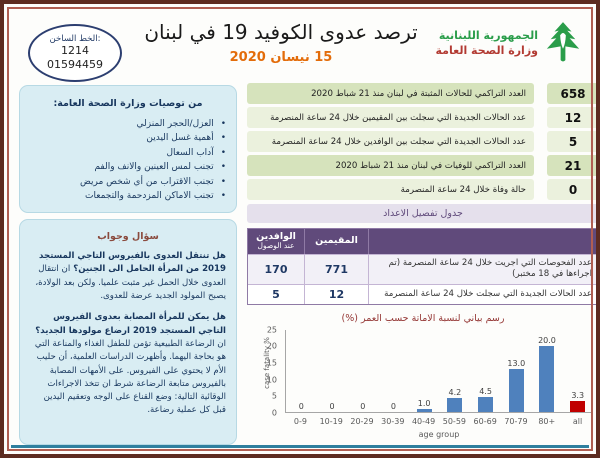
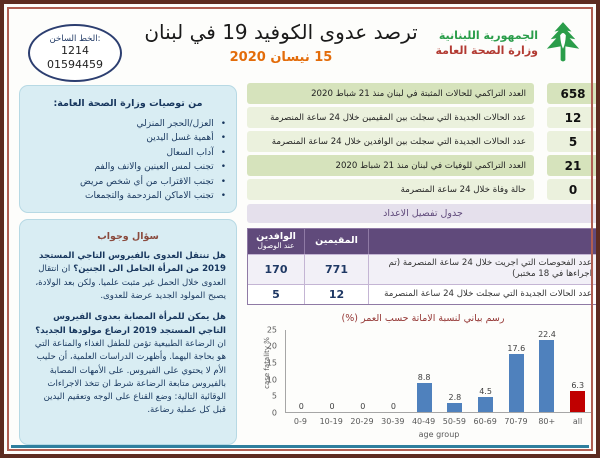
40-49: 1.0 -> 8.8
50-59: 4.2 -> 2.8
70-79: 13.0 -> 17.6
80+: 20.0 -> 22.4
all: 3.3 -> 6.3
